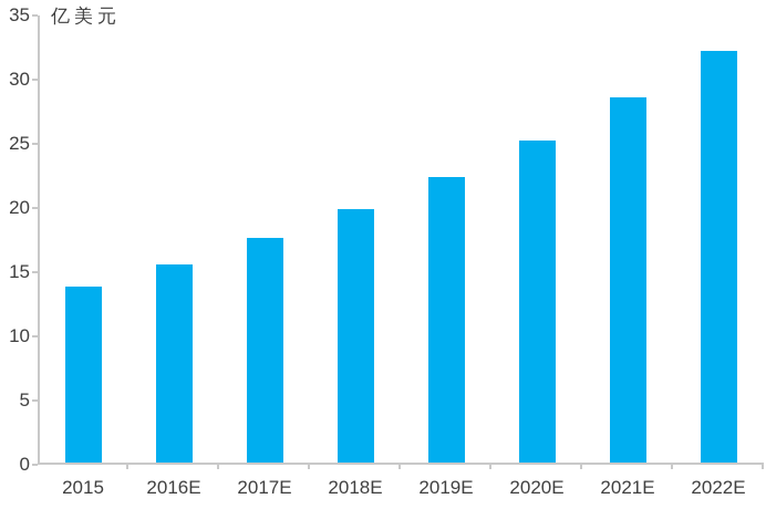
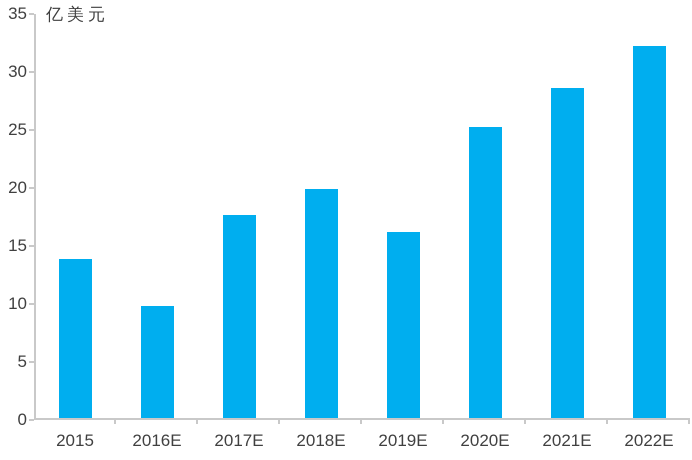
2016E: 15.6 -> 9.8
2019E: 22.4 -> 16.2
